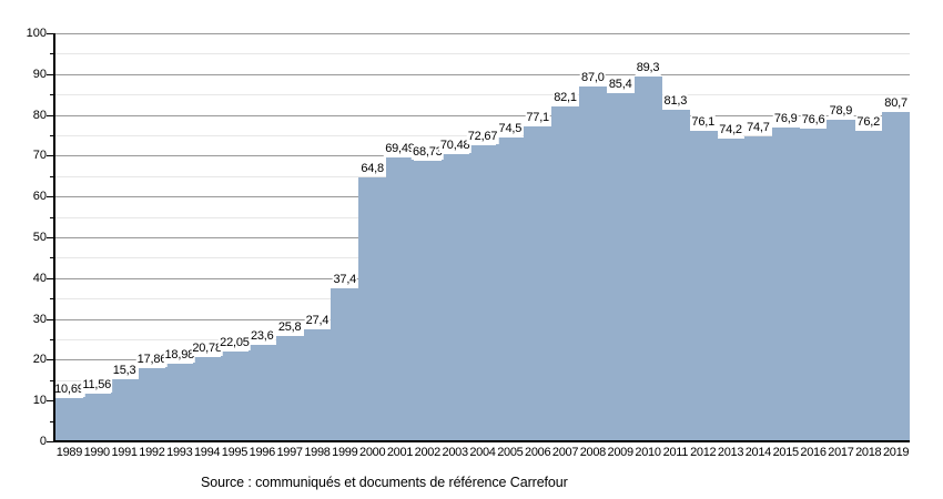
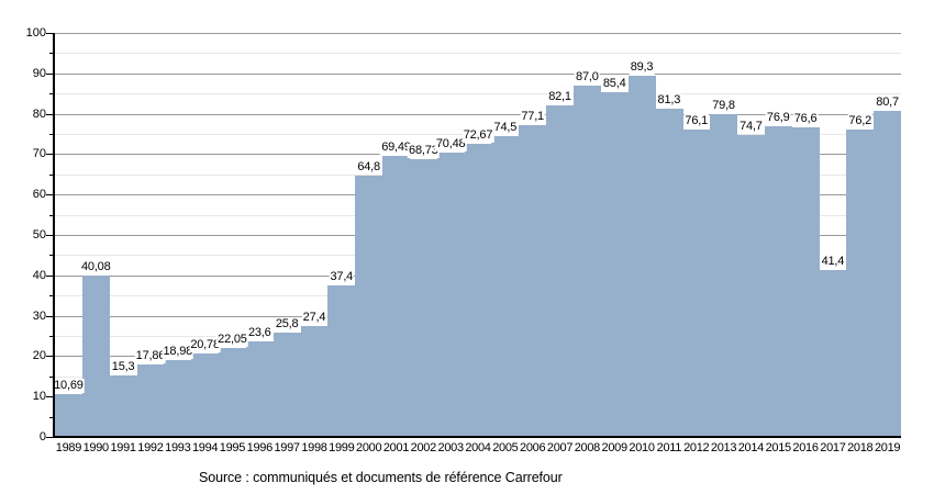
1990: 11,56 -> 40,08
2013: 74,2 -> 79,8
2017: 78,9 -> 41,4
